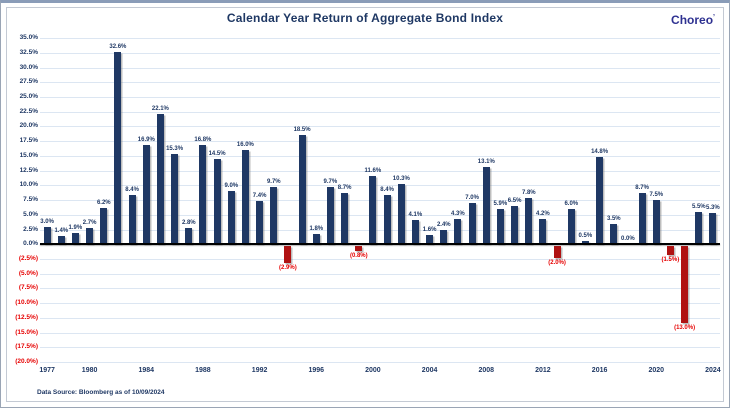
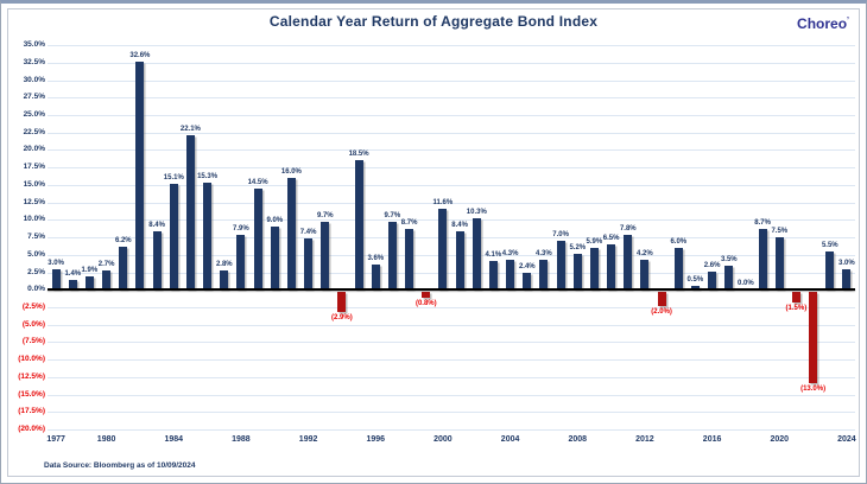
1984: 16.9% -> 15.1%
1988: 16.8% -> 7.9%
1996: 1.8% -> 3.6%
2004: 1.6% -> 4.3%
2008: 13.1% -> 5.2%
2016: 14.8% -> 2.6%
2024: 5.3% -> 3.0%
